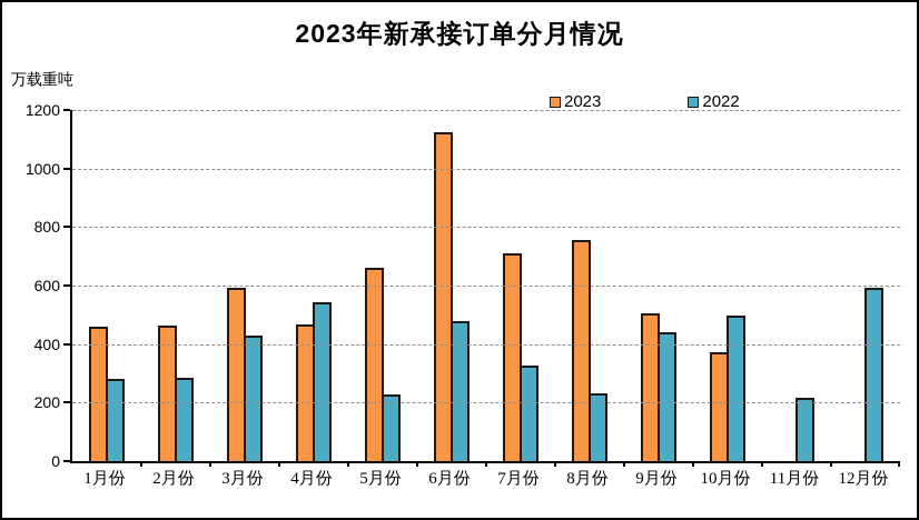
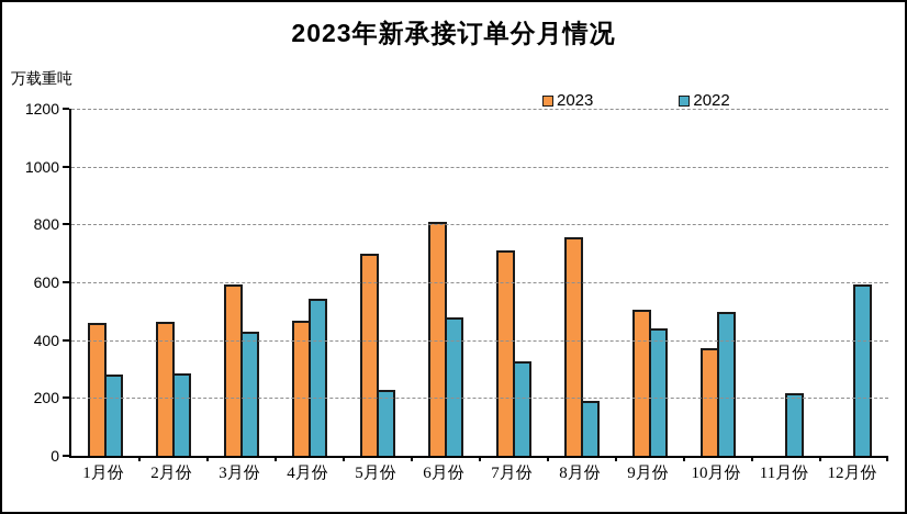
2023/5月份: 660 -> 700
2023/6月份: 1120 -> 810
2022/8月份: 230 -> 190
